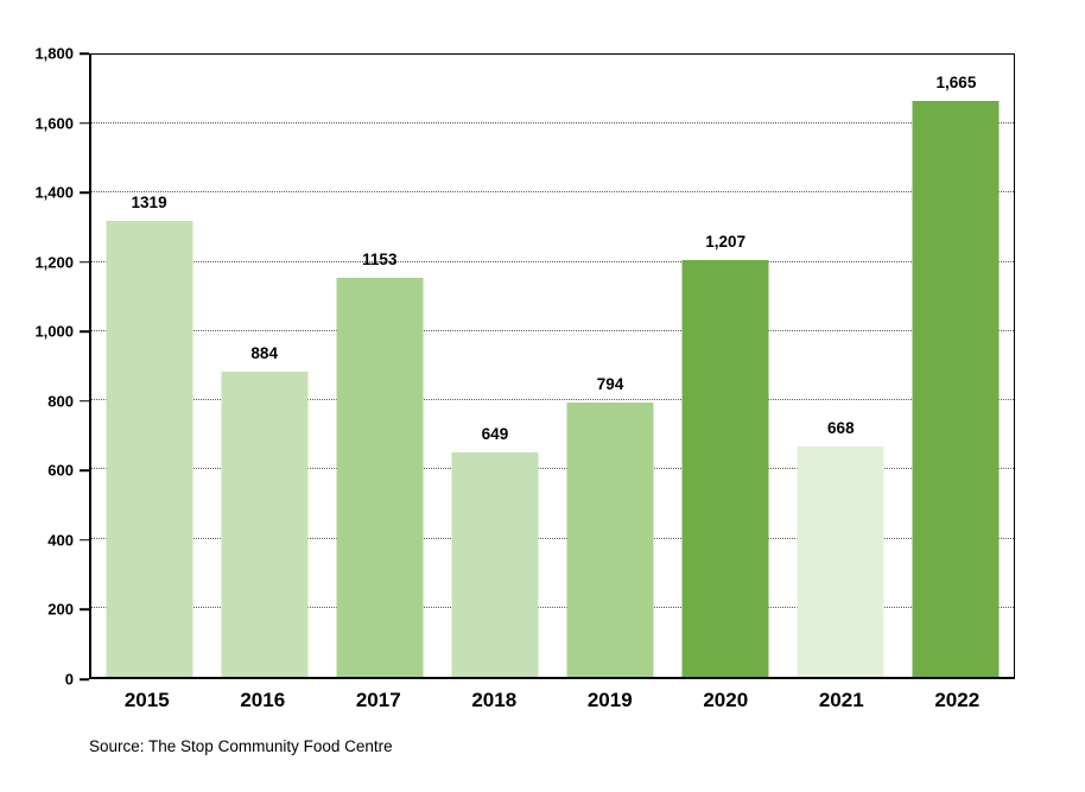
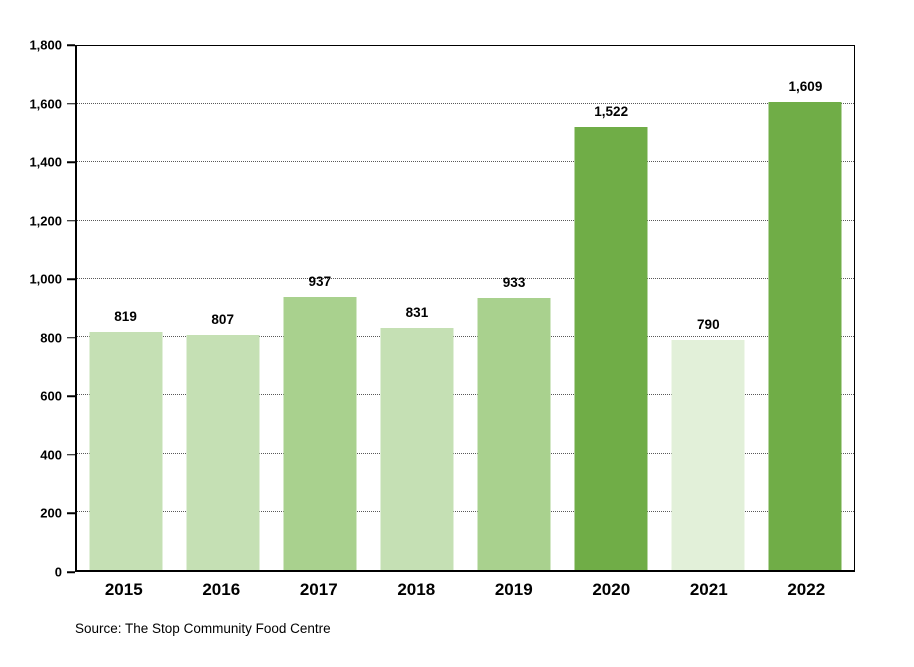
2015: 1319 -> 819
2016: 884 -> 807
2017: 1153 -> 937
2018: 649 -> 831
2019: 794 -> 933
2020: 1,207 -> 1,522
2021: 668 -> 790
2022: 1,665 -> 1,609
